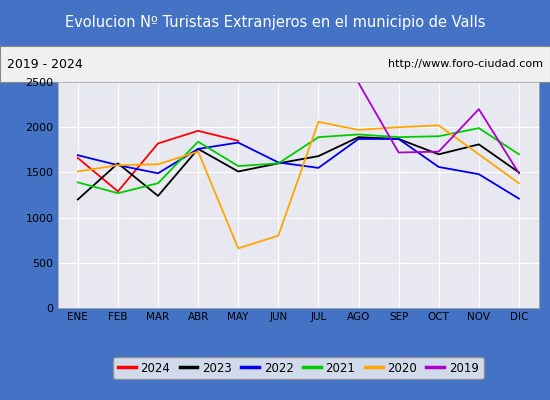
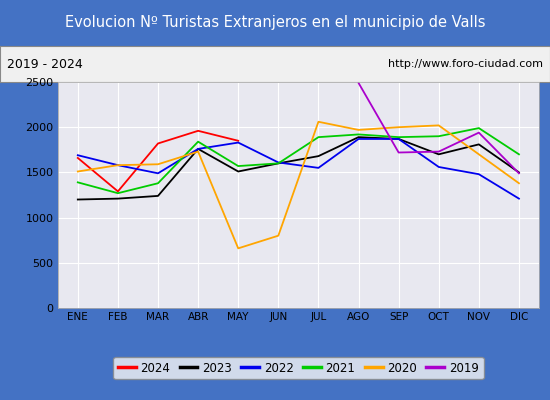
2023/FEB: 1600 -> 1210
2019/NOV: 2200 -> 1940
